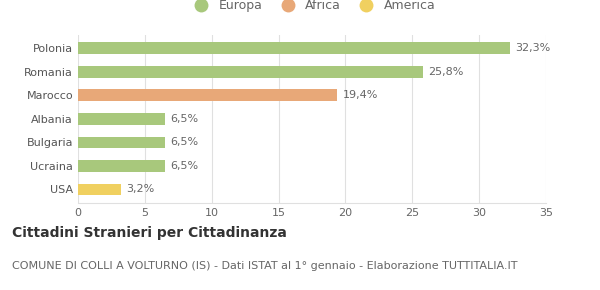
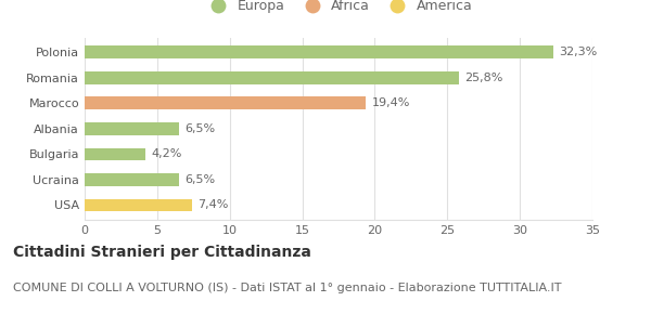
Bulgaria: 6,5% -> 4,2%
USA: 3,2% -> 7,4%
